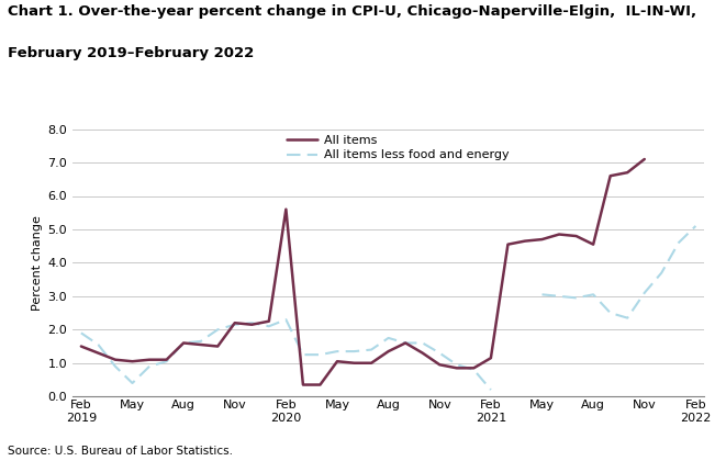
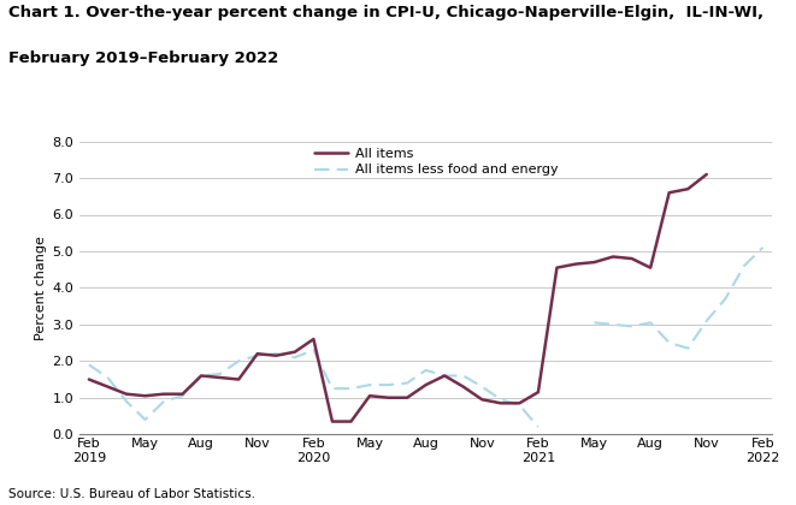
All items/Feb 2020: 5.60 -> 2.60
